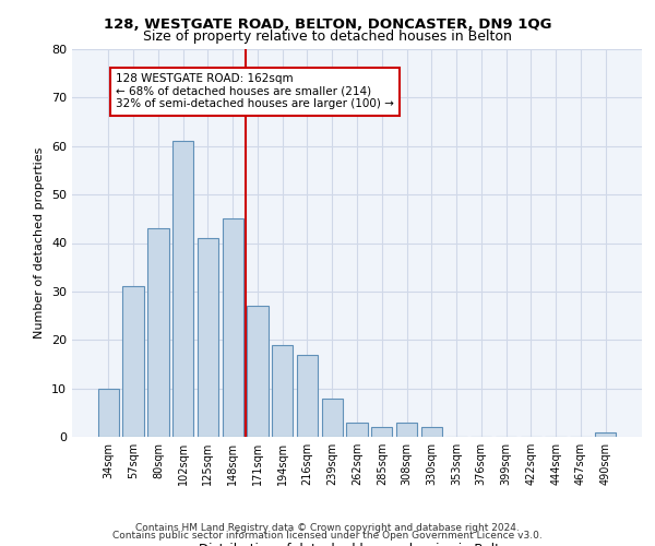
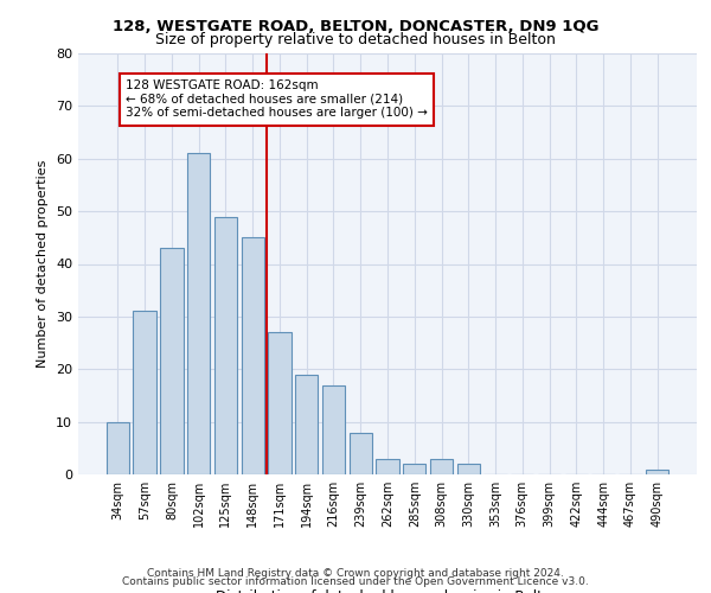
125sqm: 41 -> 49
